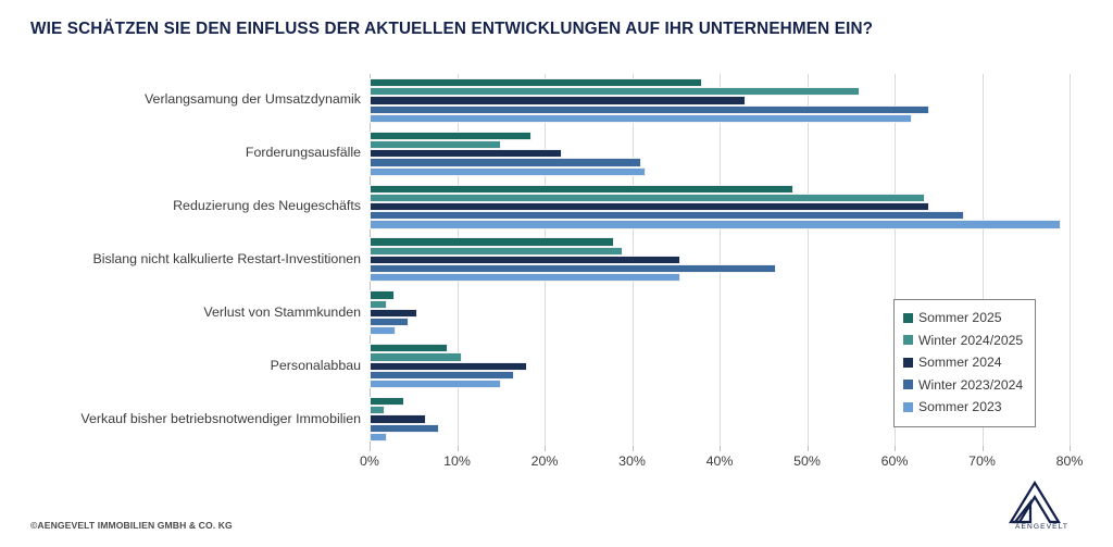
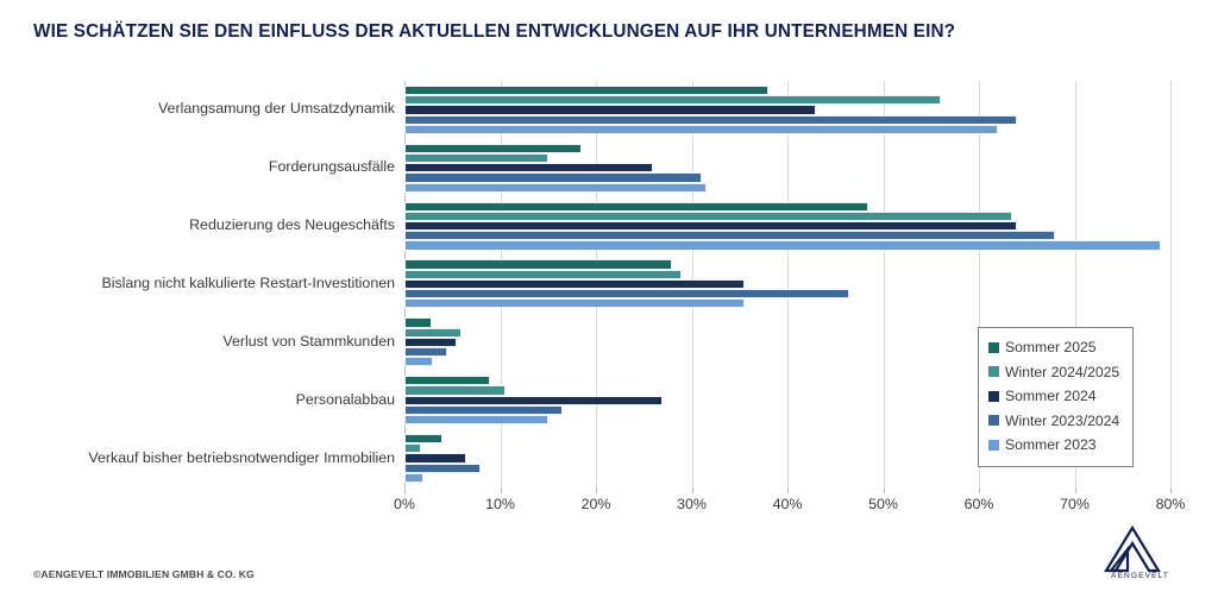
Sommer 2024/Forderungsausfälle: 22% -> 26%
Winter 2024/2025/Verlust von Stammkunden: 2% -> 6%
Sommer 2024/Personalabbau: 18% -> 27%
